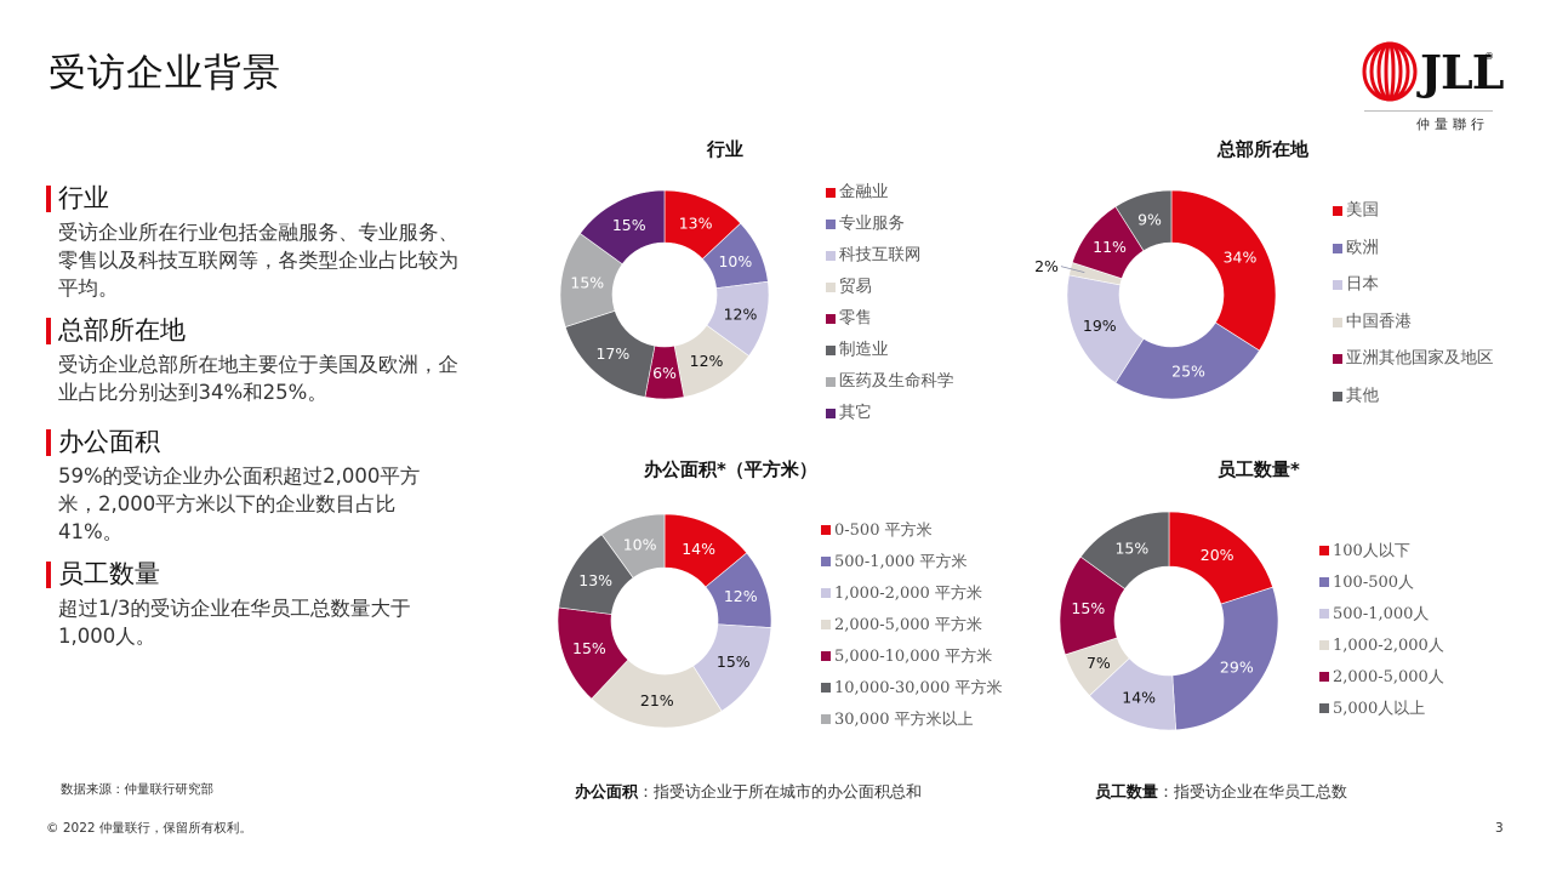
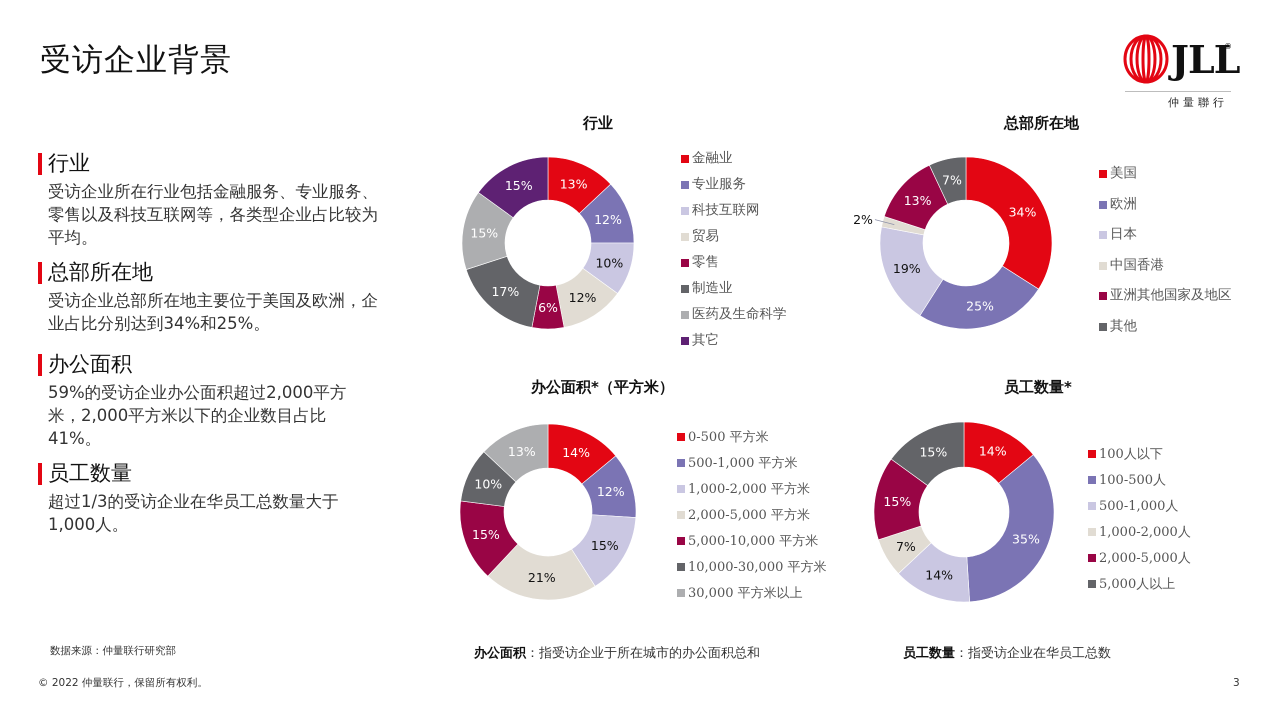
行业/专业服务: 10% -> 12%
行业/科技互联网: 12% -> 10%
总部所在地/亚洲其他国家及地区: 11% -> 13%
总部所在地/其他: 9% -> 7%
办公面积*（平方米）/10,000-30,000 平方米: 13% -> 10%
办公面积*（平方米）/30,000 平方米以上: 10% -> 13%
员工数量*/100人以下: 20% -> 14%
员工数量*/100-500人: 29% -> 35%
